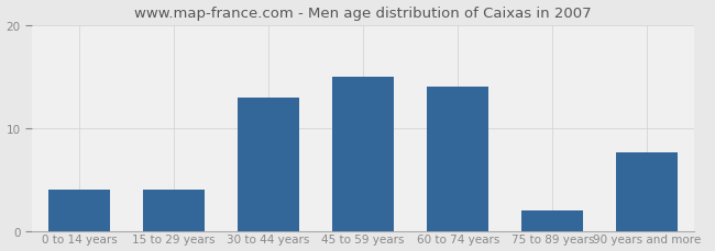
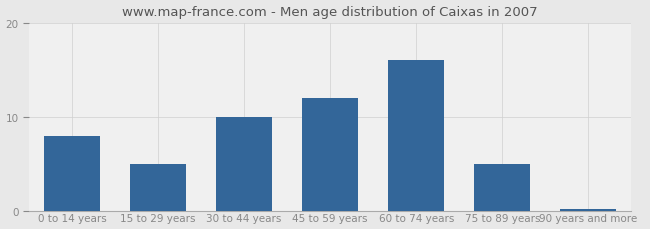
0 to 14 years: 4.0 -> 8.0
15 to 29 years: 4.0 -> 5.0
30 to 44 years: 13.0 -> 10.0
45 to 59 years: 15.0 -> 12.0
60 to 74 years: 14.0 -> 16.0
75 to 89 years: 2.0 -> 5.0
90 years and more: 7.6 -> 0.2
